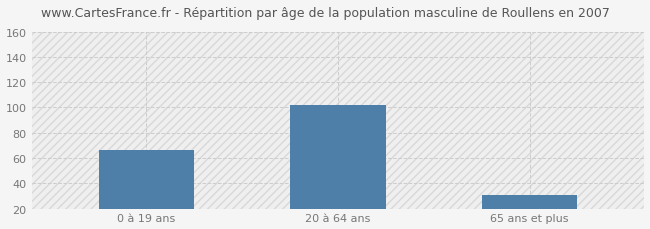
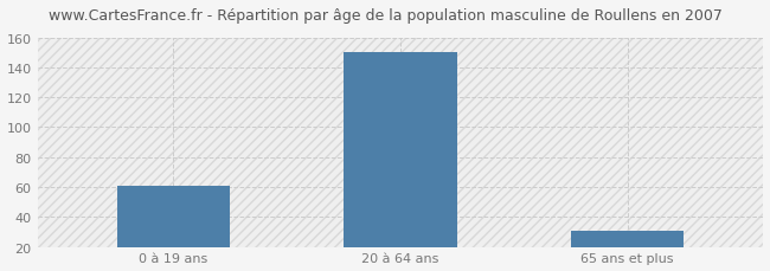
0 à 19 ans: 66 -> 61
20 à 64 ans: 102 -> 150
